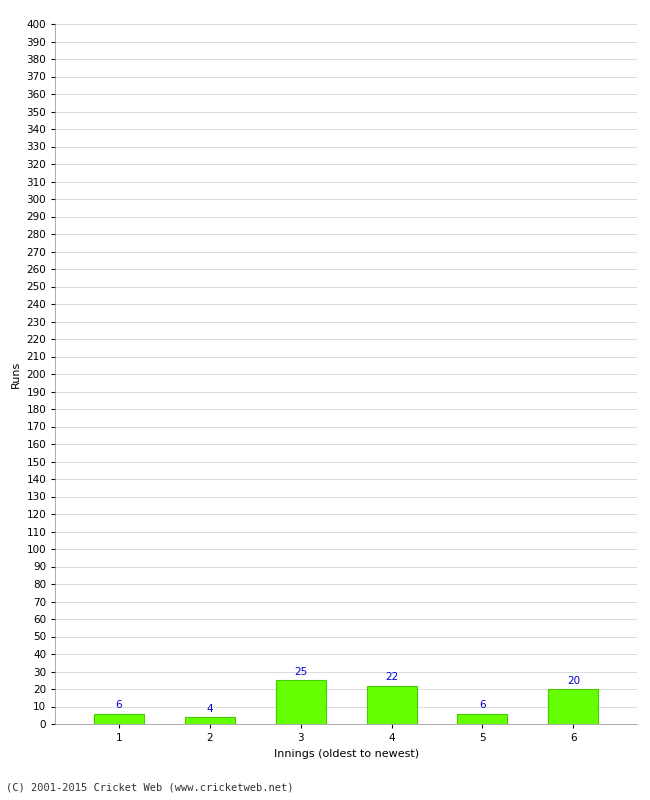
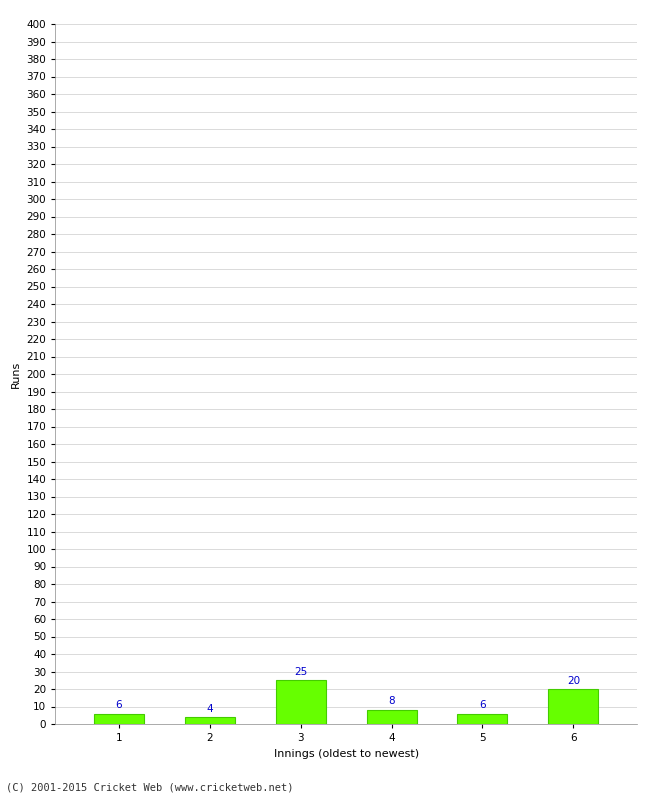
4: 22 -> 8
